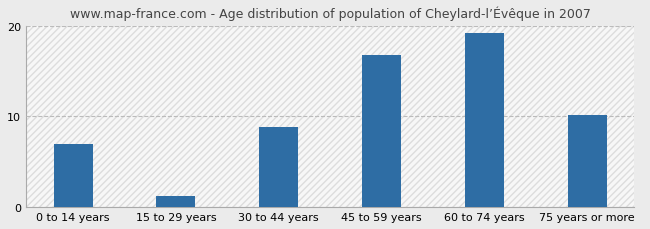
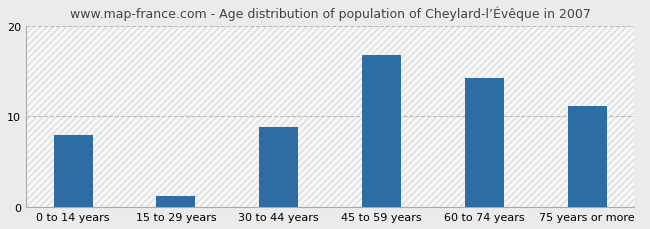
0 to 14 years: 7.0 -> 8.0
60 to 74 years: 19.2 -> 14.2
75 years or more: 10.2 -> 11.2
